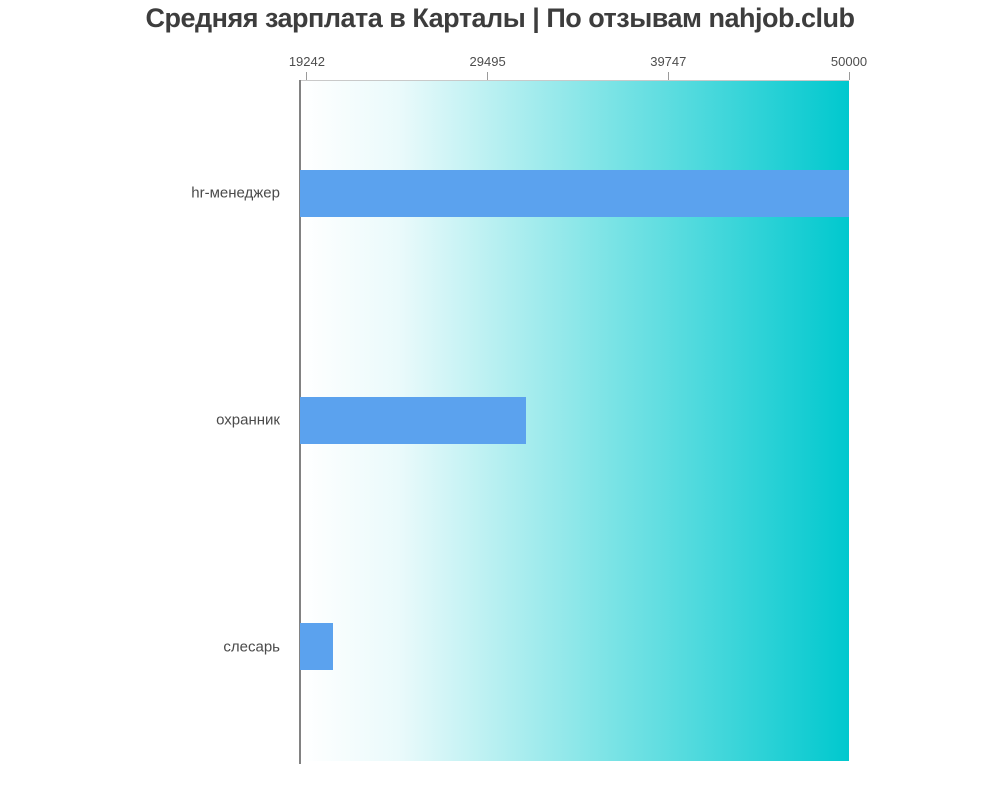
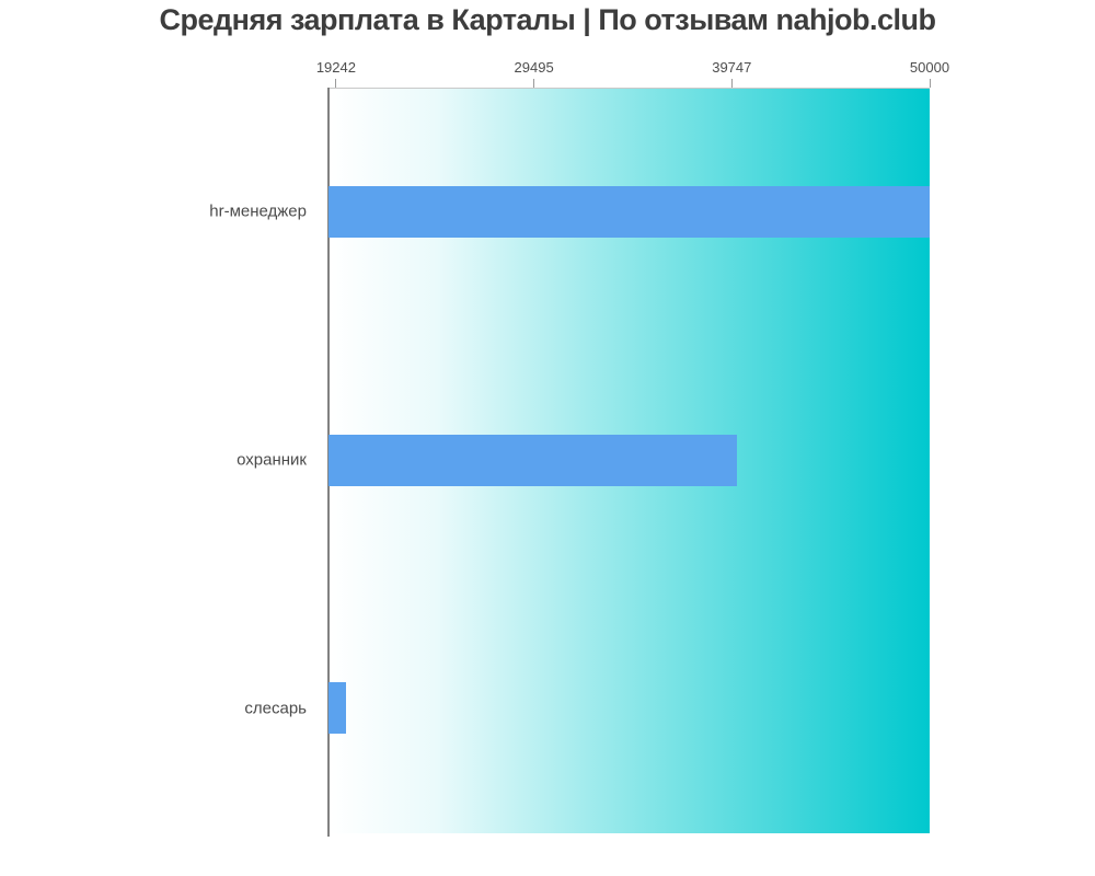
охранник: 31700 -> 40000
слесарь: 20700 -> 19200
